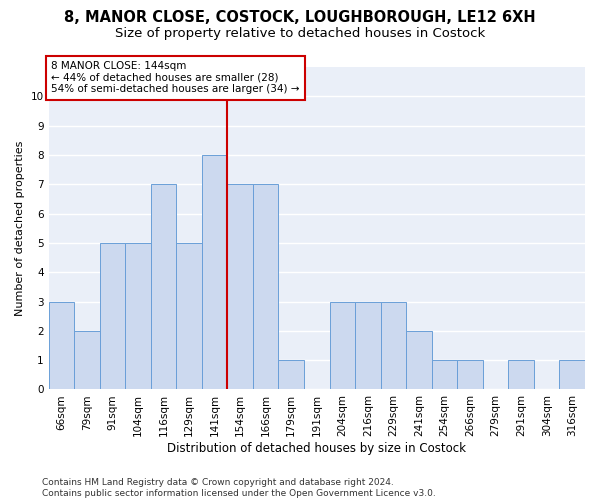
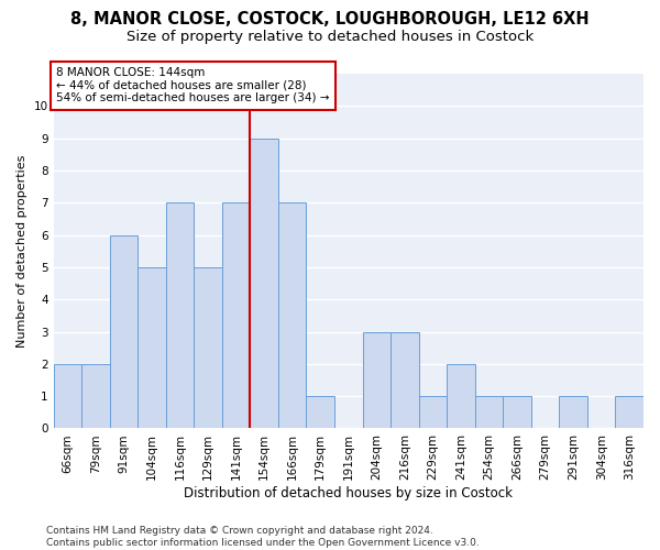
66sqm: 3 -> 2
91sqm: 5 -> 6
141sqm: 8 -> 7
154sqm: 7 -> 9
229sqm: 3 -> 1
